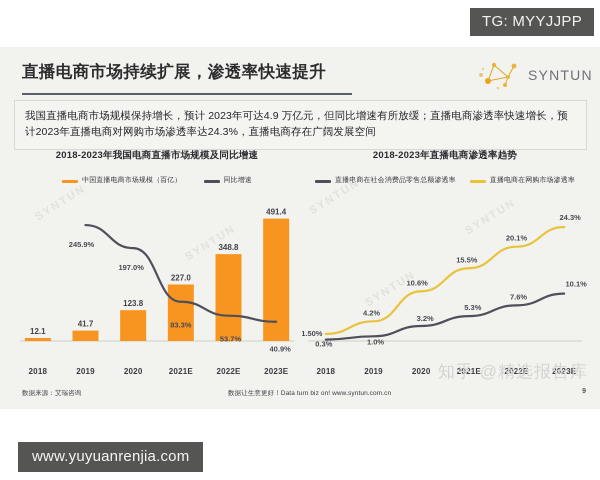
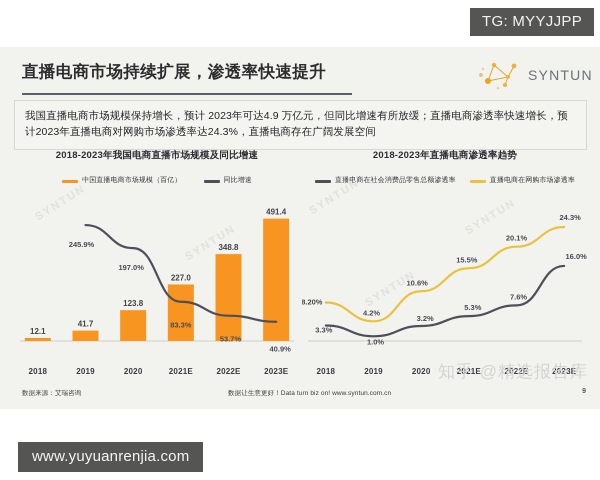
2018-2023年直播电商渗透率趋势/直播电商在社会消费品零售总额渗透率/2018: 0.3% -> 3.3%
2018-2023年直播电商渗透率趋势/直播电商在网购市场渗透率/2018: 1.50% -> 8.20%
2018-2023年直播电商渗透率趋势/直播电商在社会消费品零售总额渗透率/2023E: 10.1% -> 16.0%
